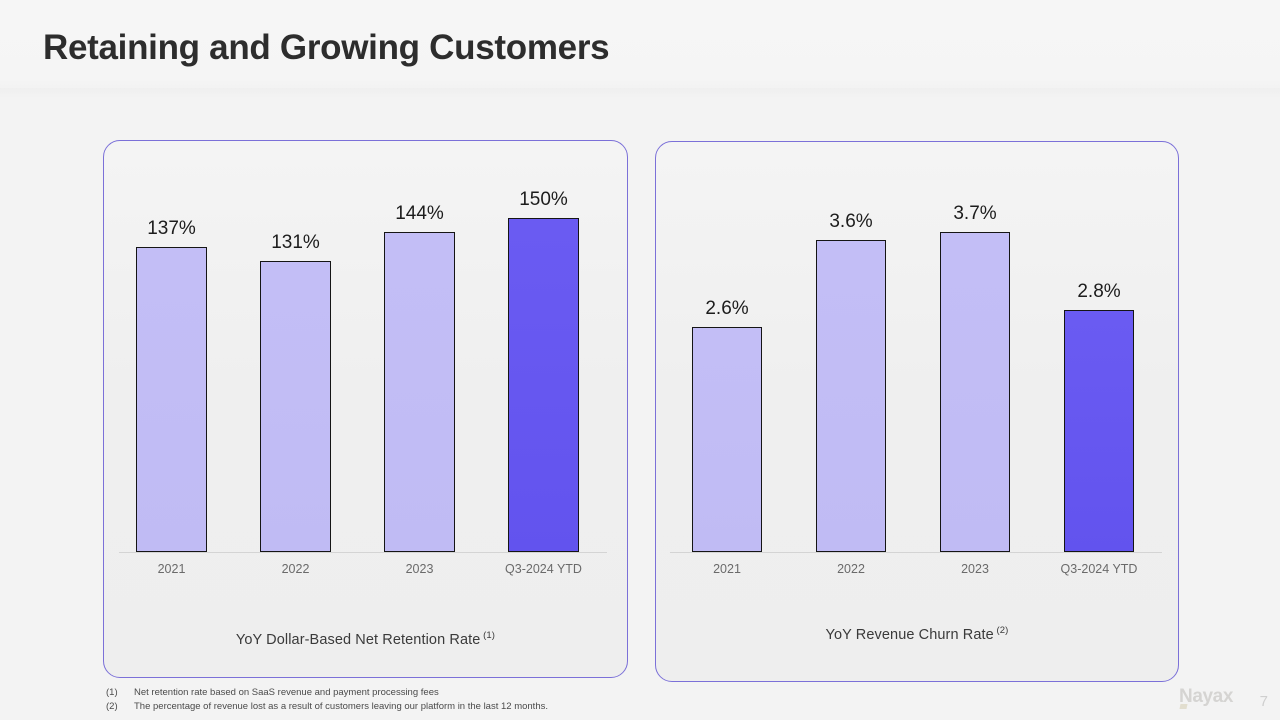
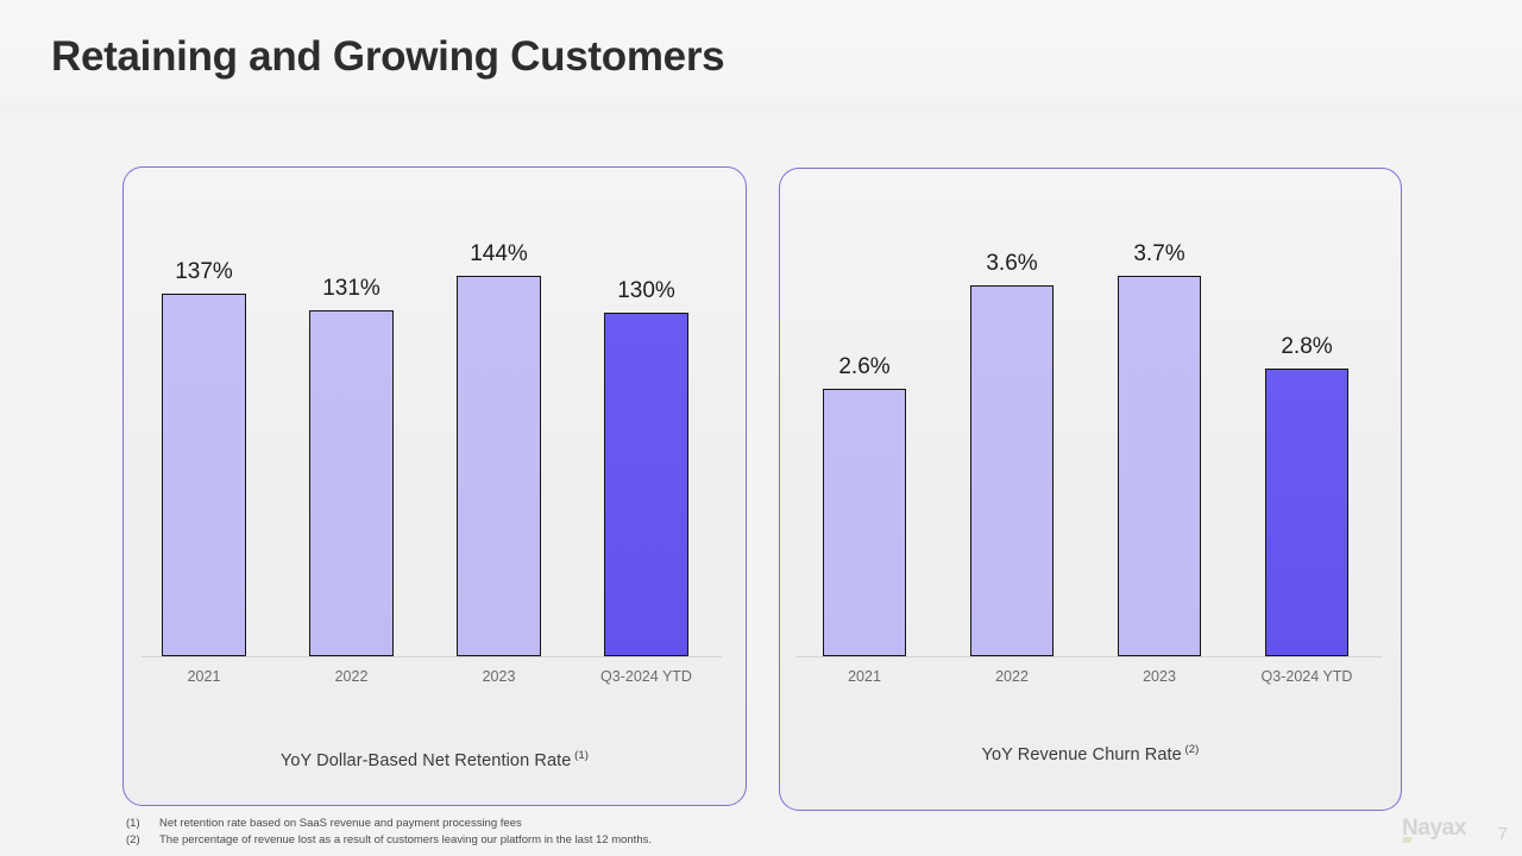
YoY Dollar-Based Net Retention Rate/Q3-2024 YTD: 150% -> 130%
